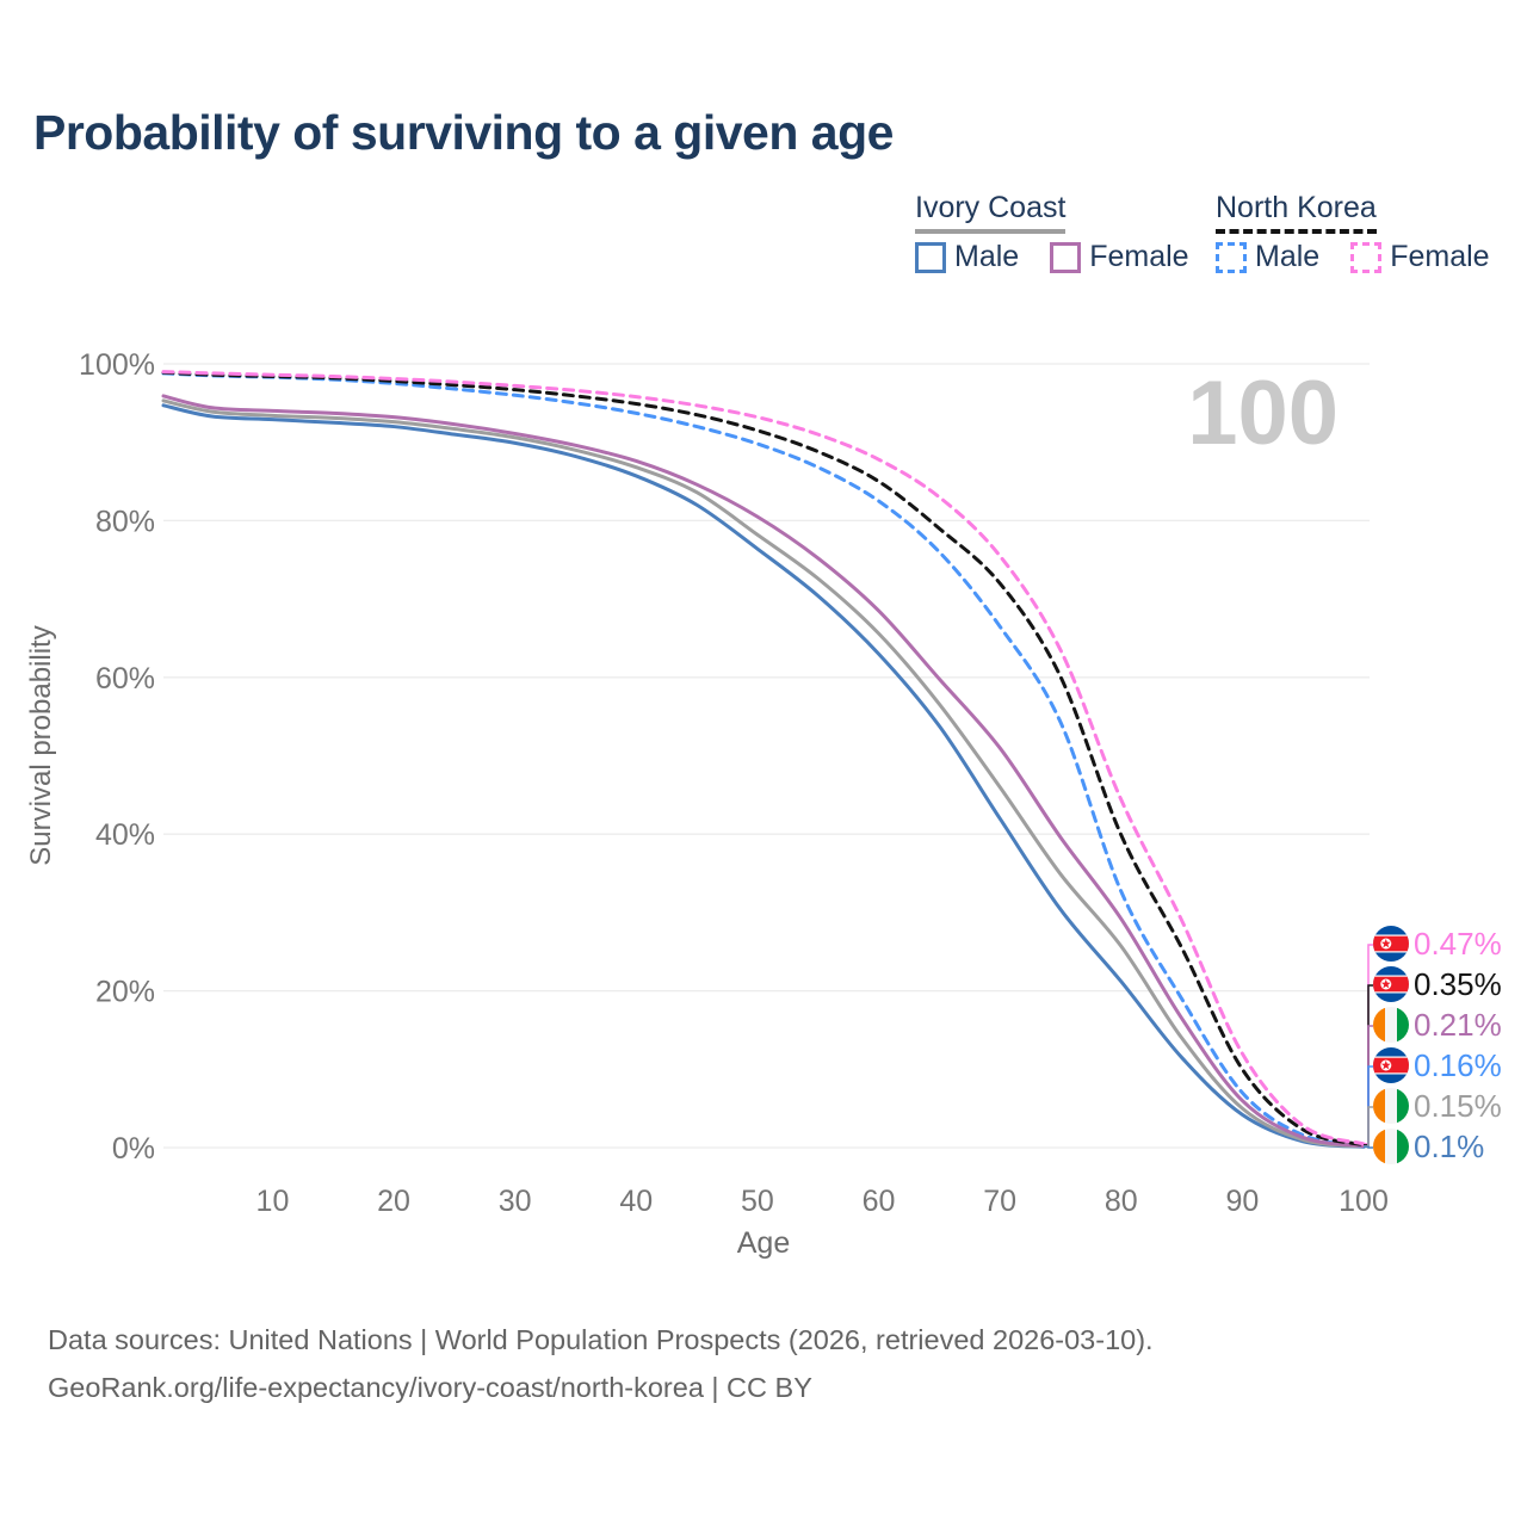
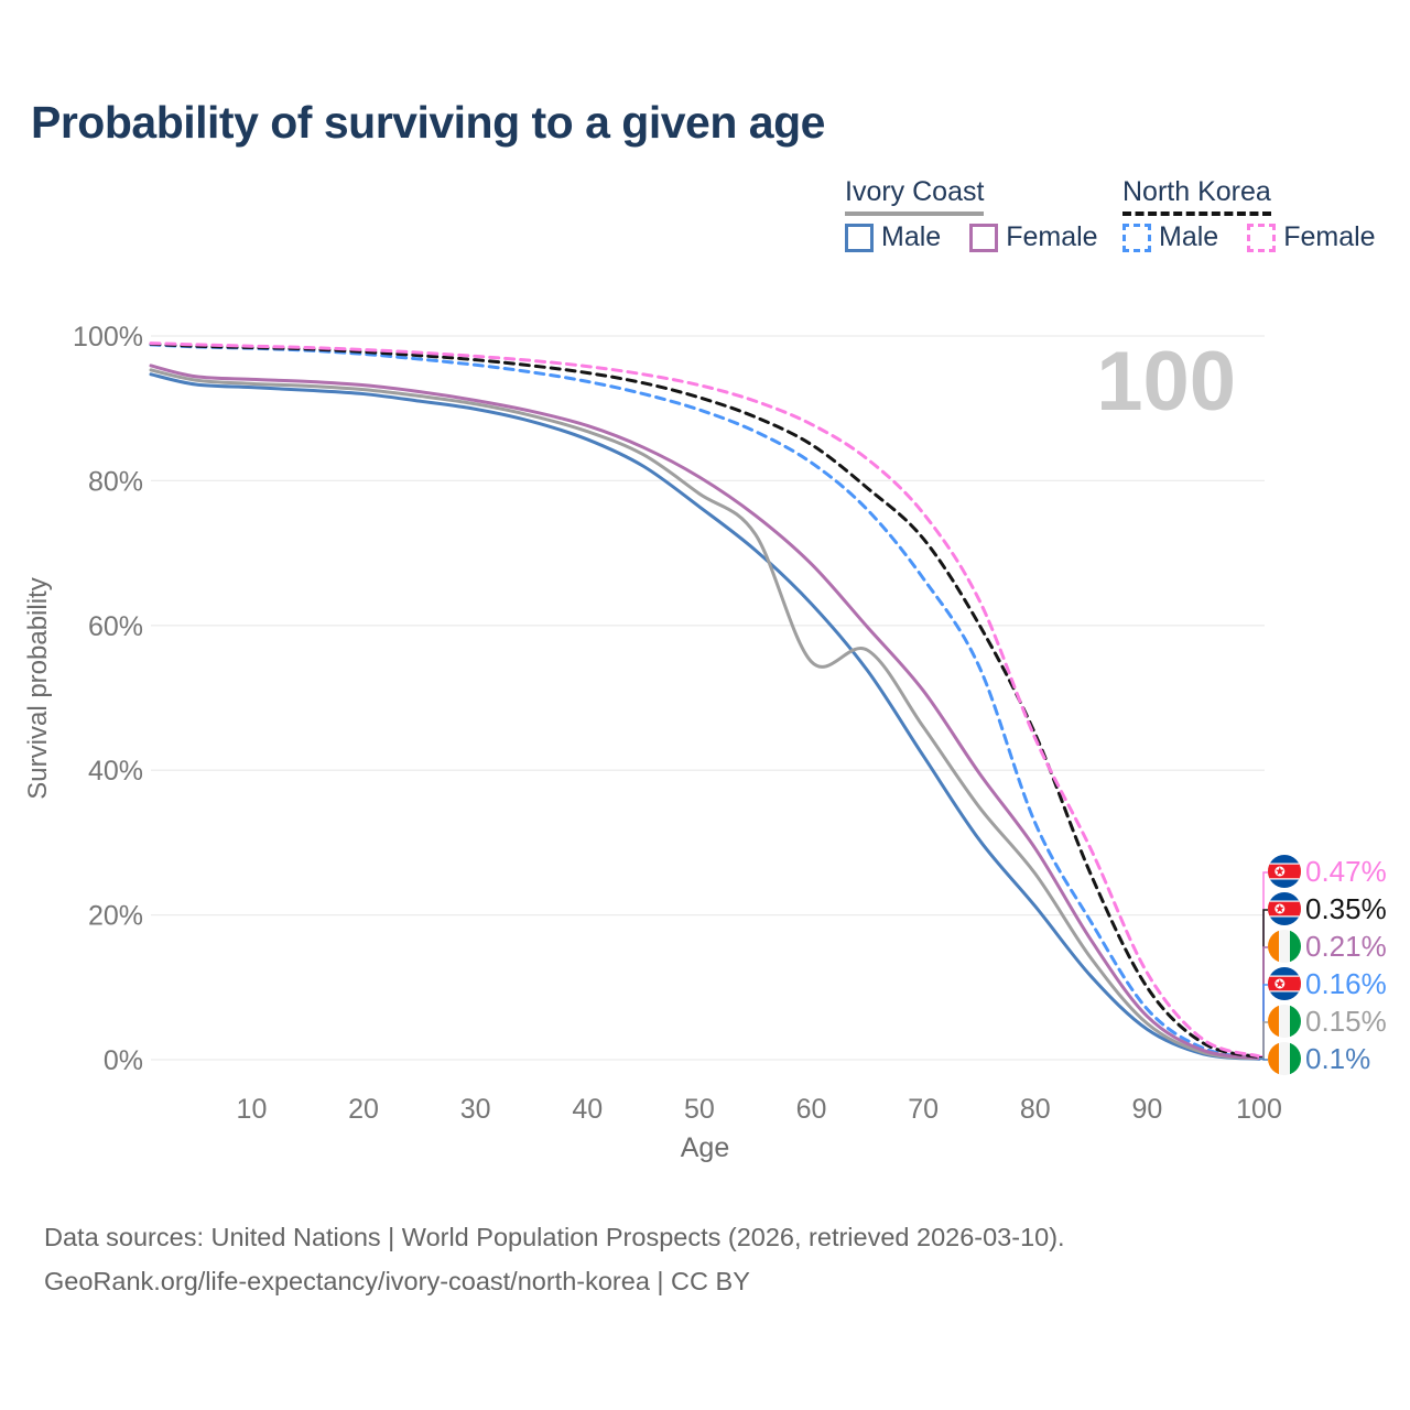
Ivory Coast/60: 66% -> 55%
North Korea/80: 40% -> 45%
